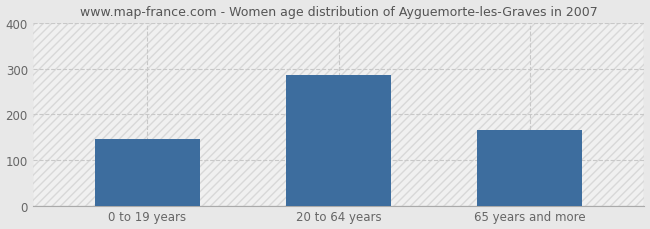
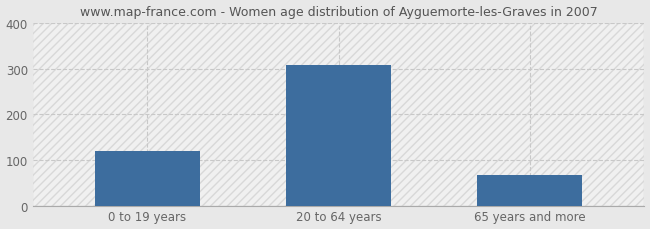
0 to 19 years: 145 -> 120
20 to 64 years: 285 -> 308
65 years and more: 165 -> 68
